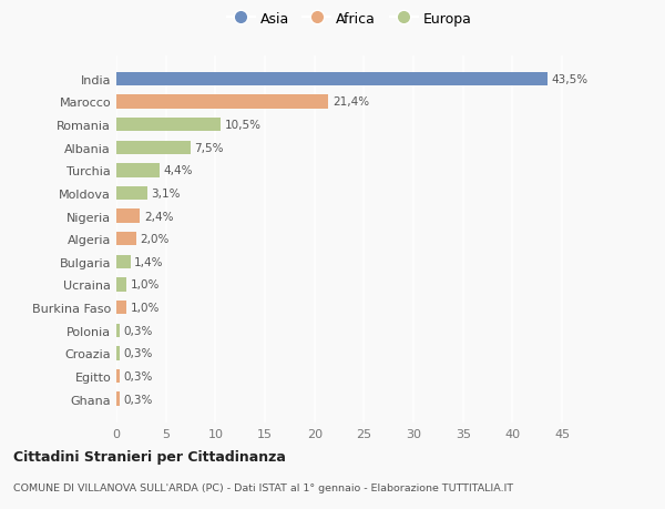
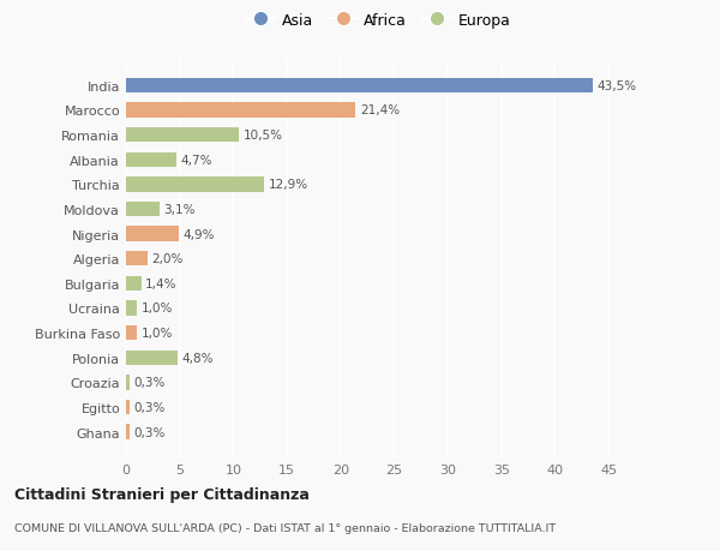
Albania: 7,5% -> 4,7%
Turchia: 4,4% -> 12,9%
Nigeria: 2,4% -> 4,9%
Polonia: 0,3% -> 4,8%
